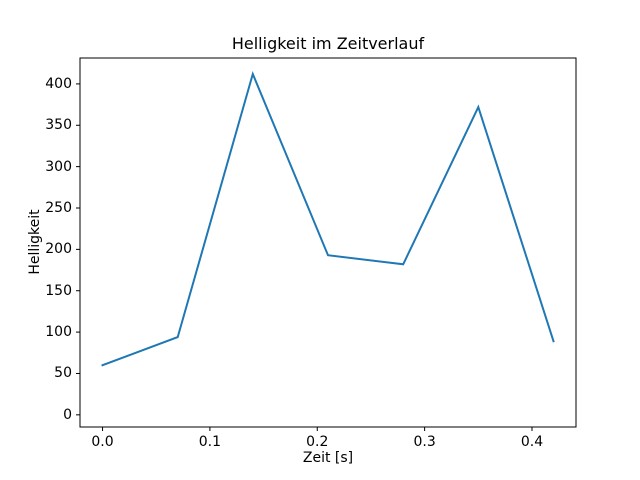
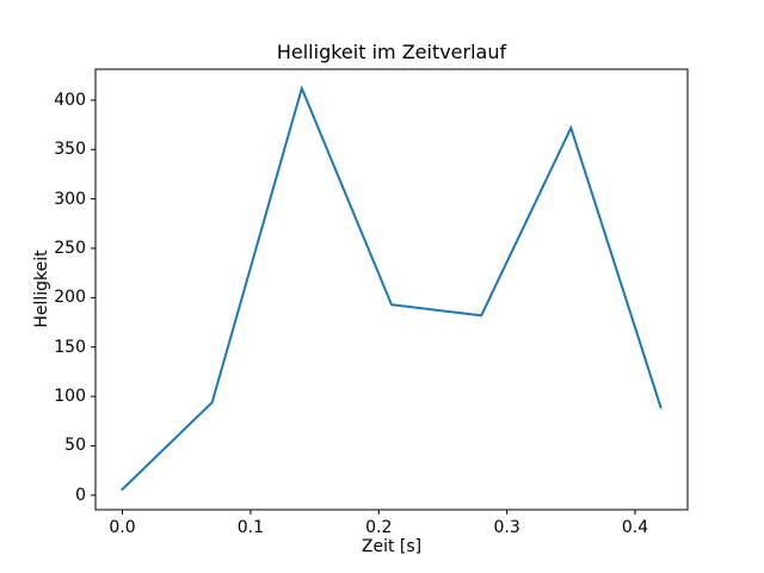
0.0: 60 -> 10
